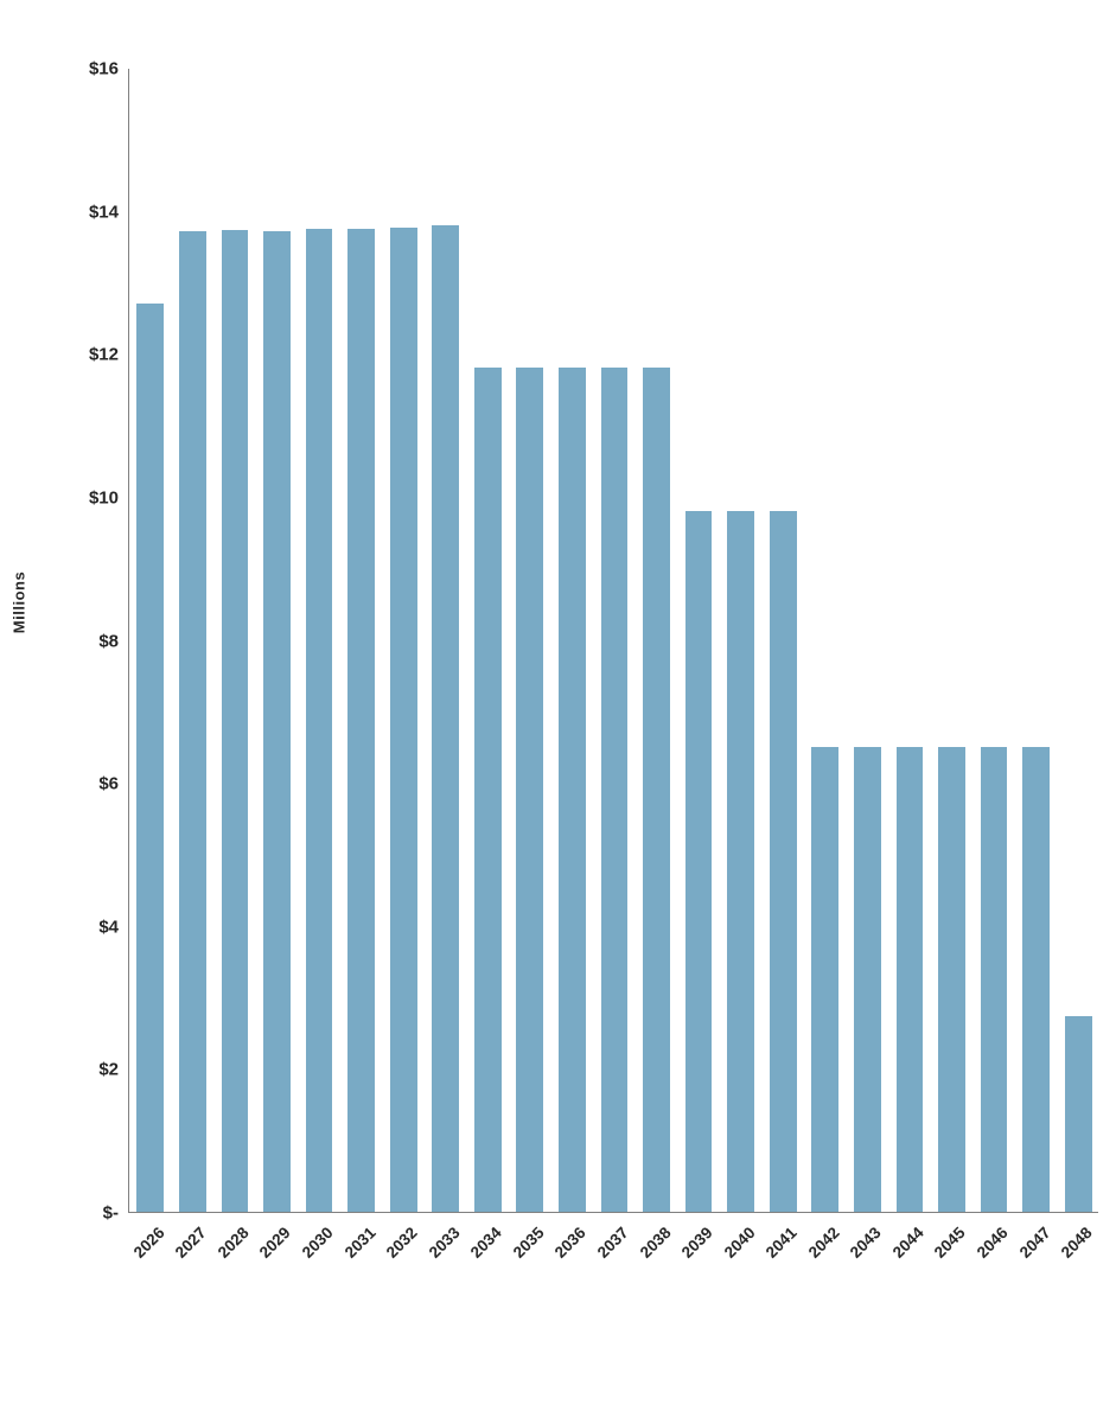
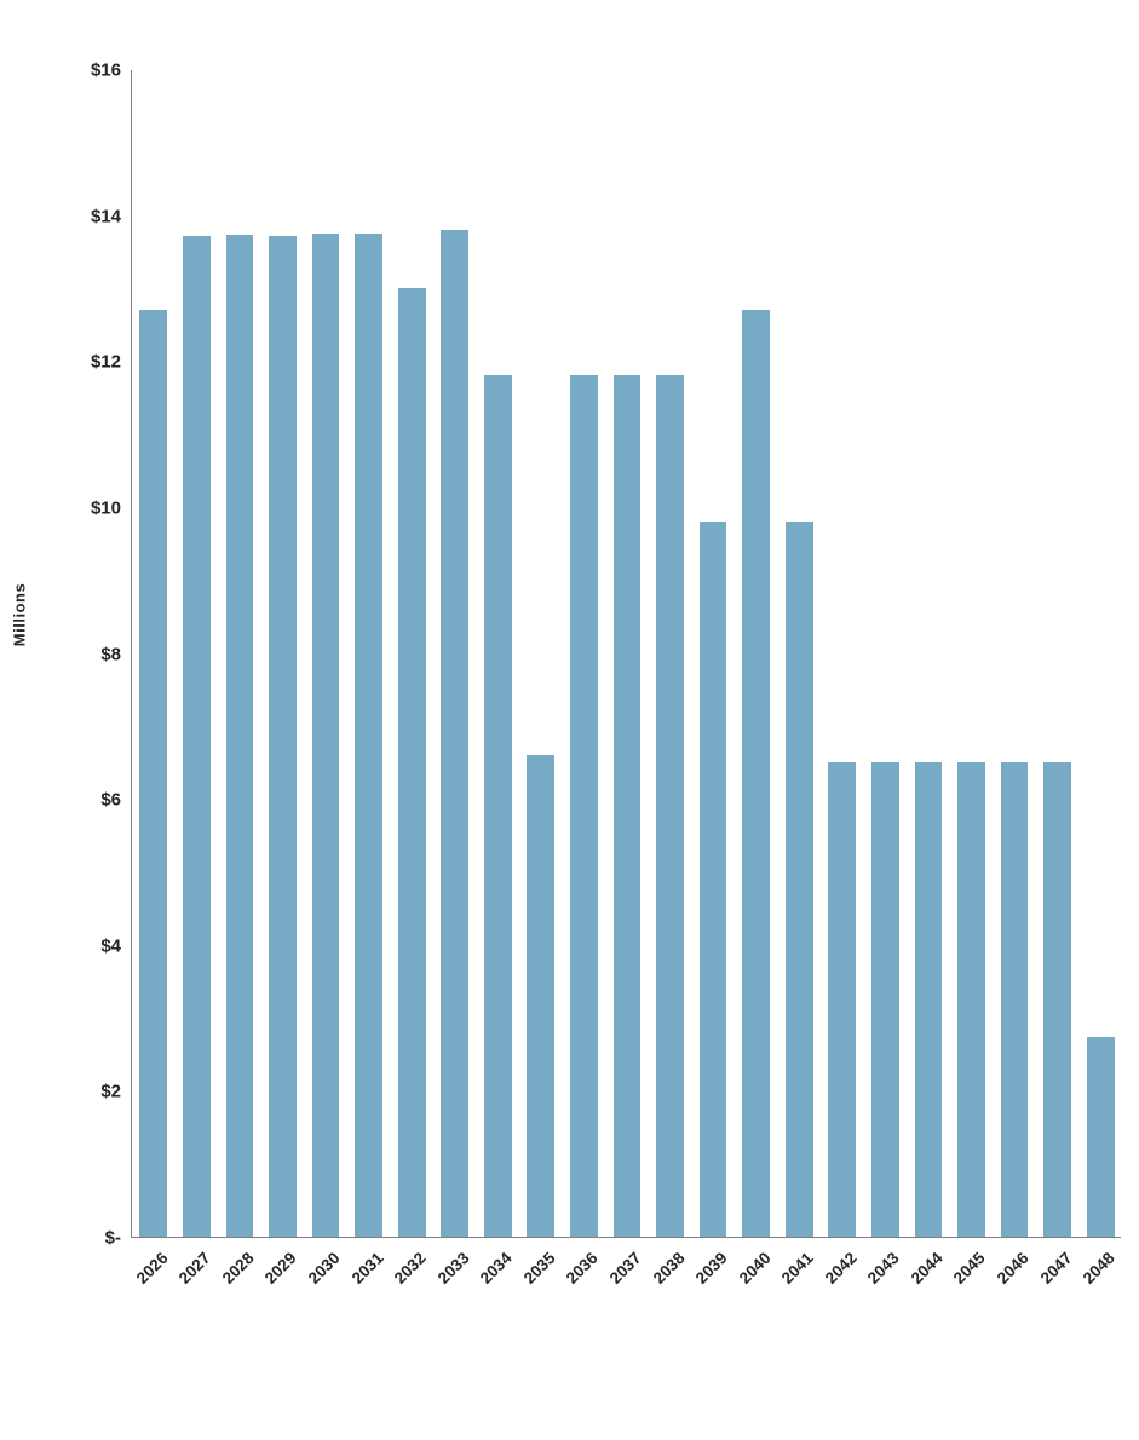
2032: $13.8 -> $13.0
2035: $11.8 -> $6.6
2040: $9.8 -> $12.7
